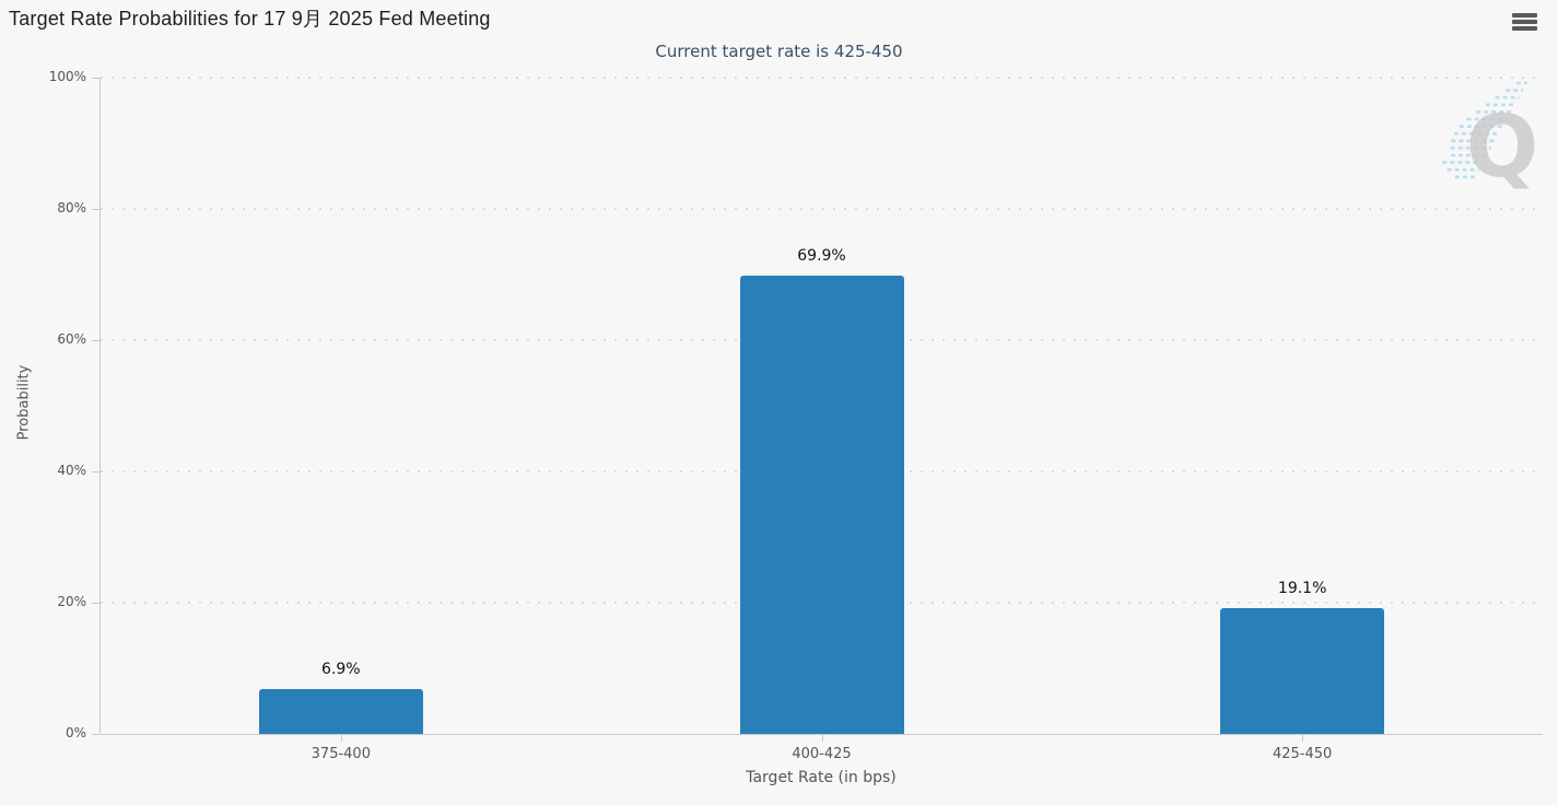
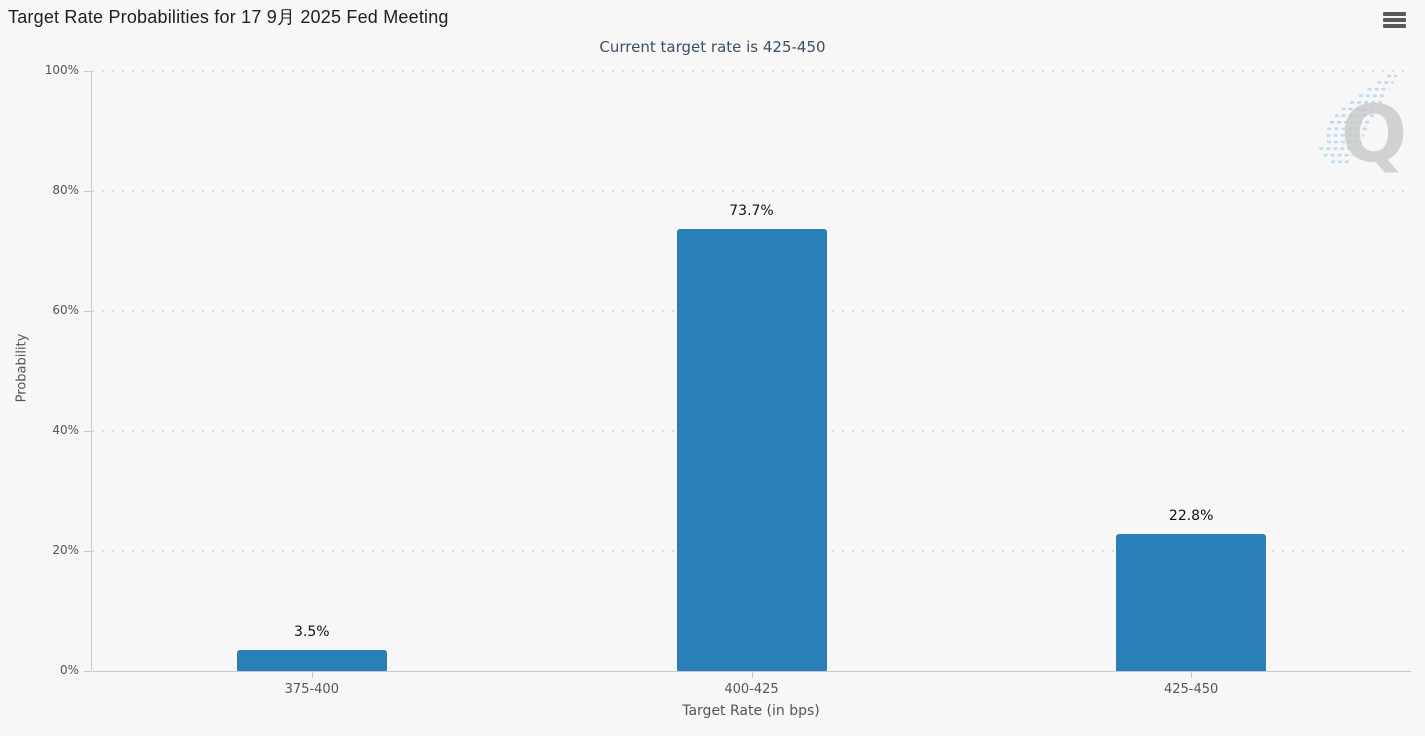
375-400: 6.9% -> 3.5%
400-425: 69.9% -> 73.7%
425-450: 19.1% -> 22.8%
